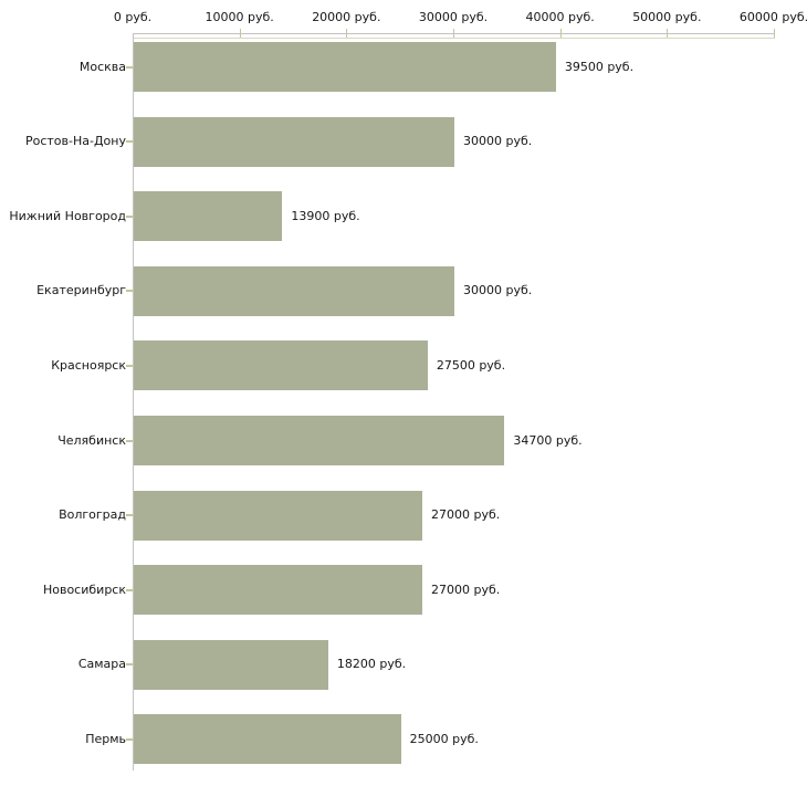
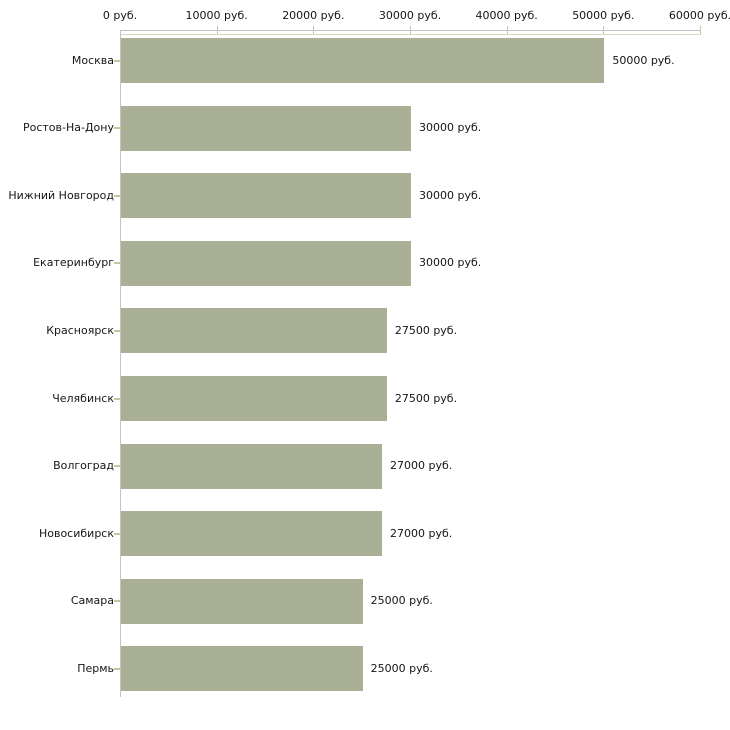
Москва: 39500 -> 50000
Нижний Новгород: 13900 -> 30000
Челябинск: 34700 -> 27500
Самара: 18200 -> 25000
